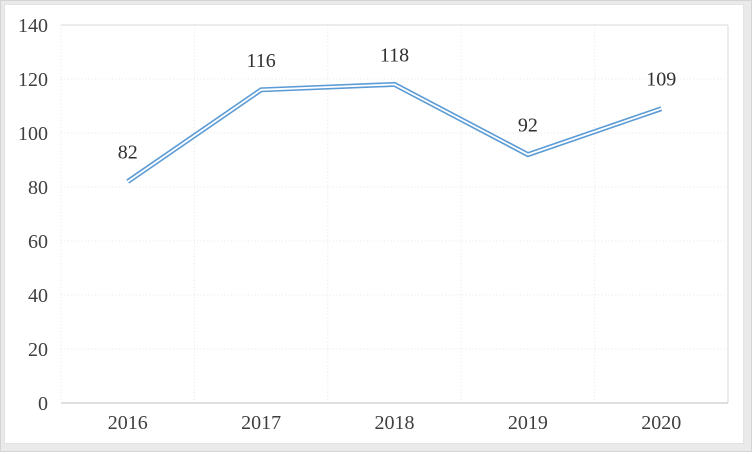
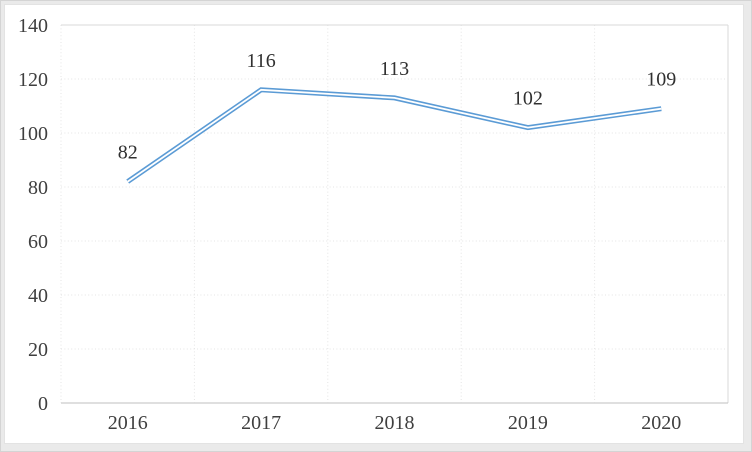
2018: 118 -> 113
2019: 92 -> 102
